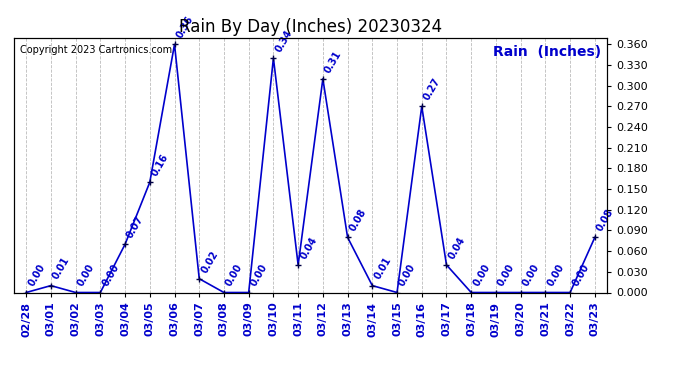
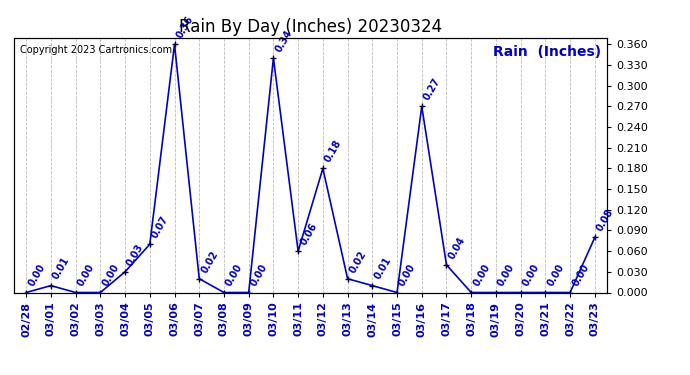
03/04: 0.07 -> 0.03
03/05: 0.16 -> 0.07
03/11: 0.04 -> 0.06
03/12: 0.31 -> 0.18
03/13: 0.08 -> 0.02
